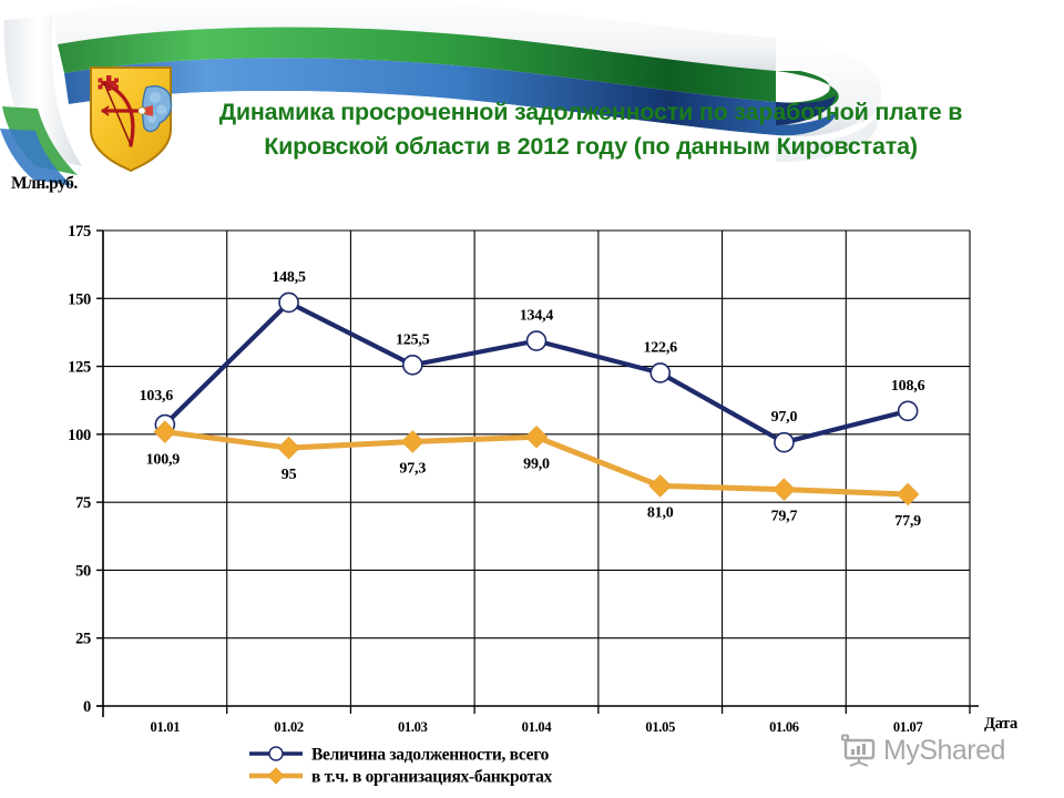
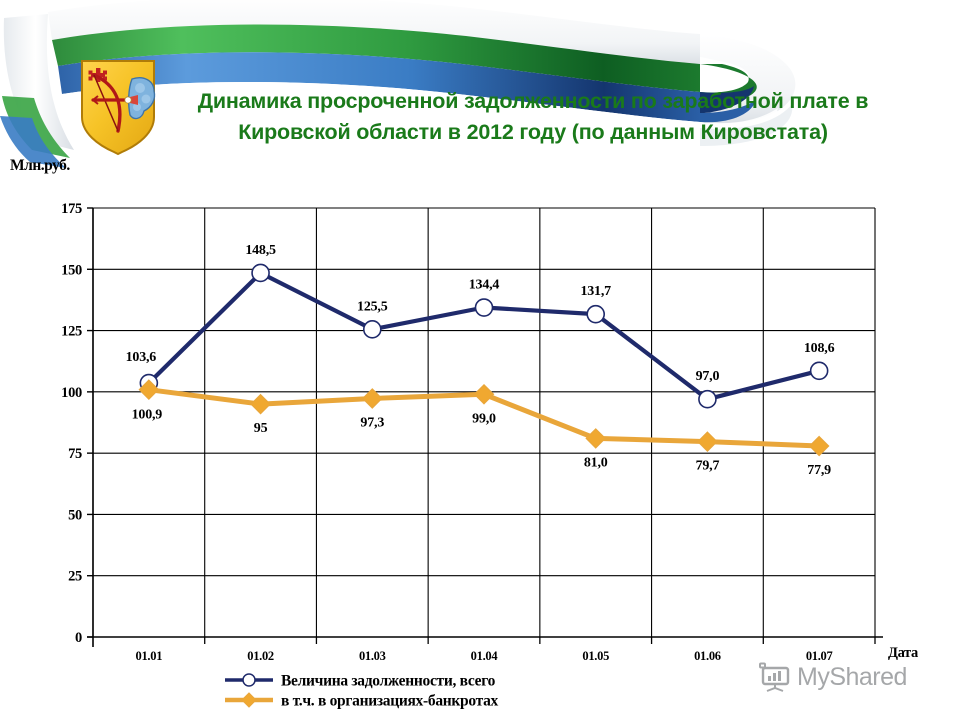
Величина задолженности, всего/01.05: 122,6 -> 131,7
